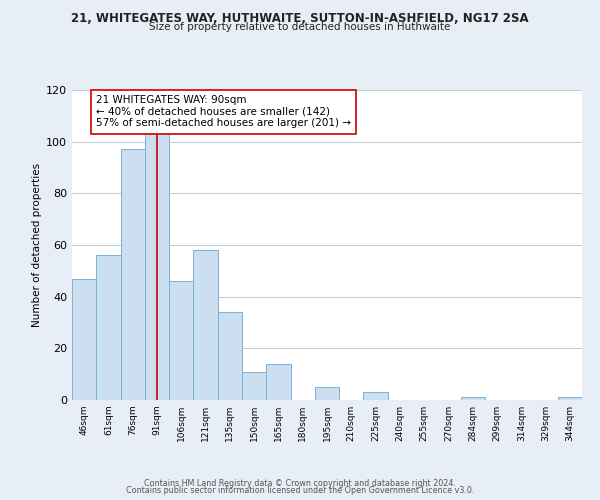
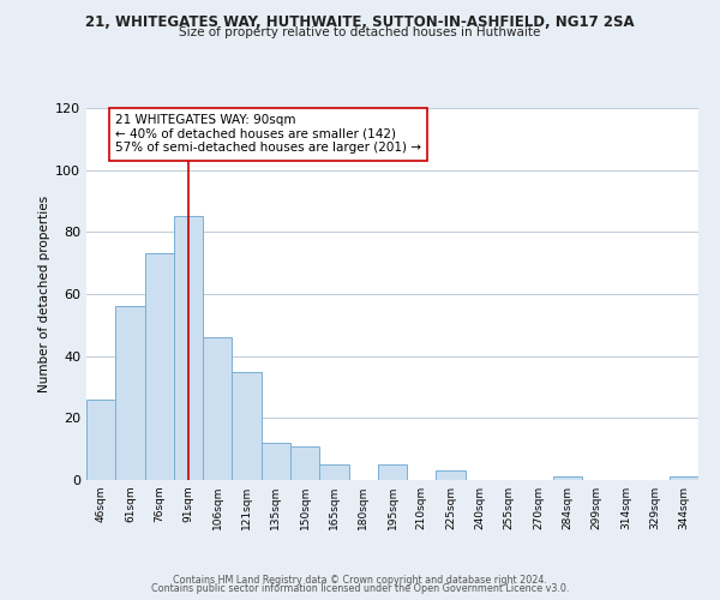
46sqm: 47 -> 26
76sqm: 97 -> 73
91sqm: 104 -> 85
121sqm: 58 -> 35
135sqm: 34 -> 12
165sqm: 14 -> 5
